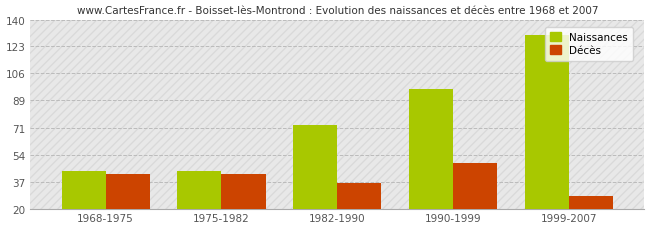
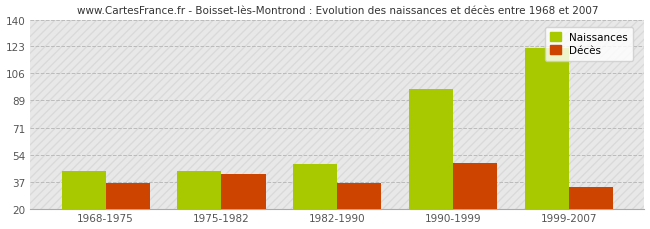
Décès/1968-1975: 42 -> 36
Naissances/1982-1990: 73 -> 48
Naissances/1999-2007: 130 -> 122
Décès/1999-2007: 28 -> 34
